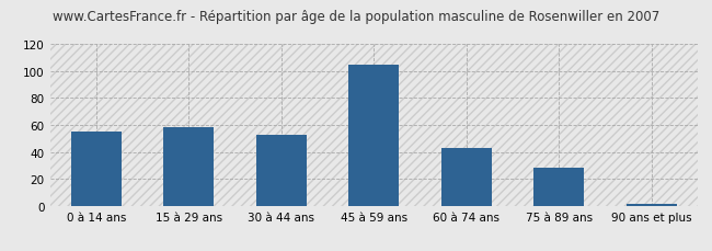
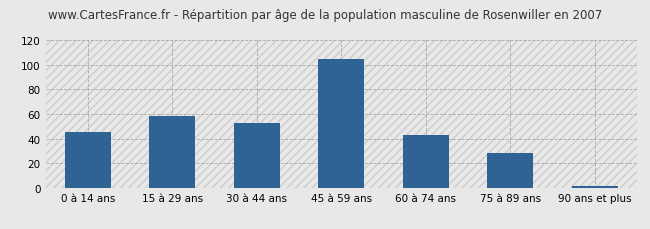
0 à 14 ans: 55 -> 45
